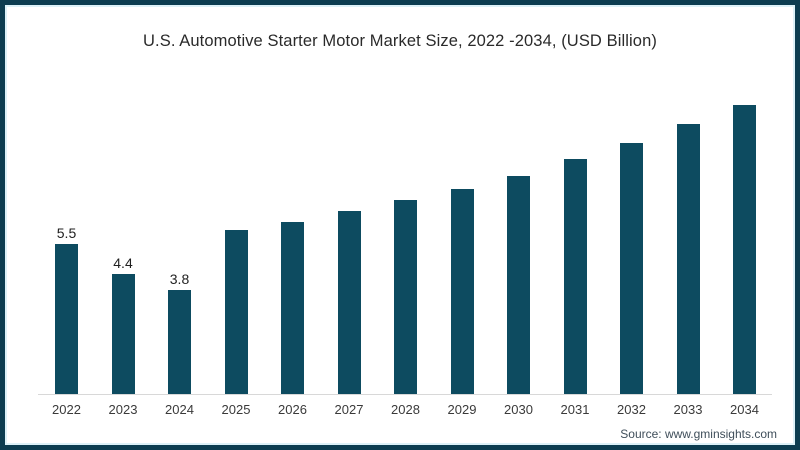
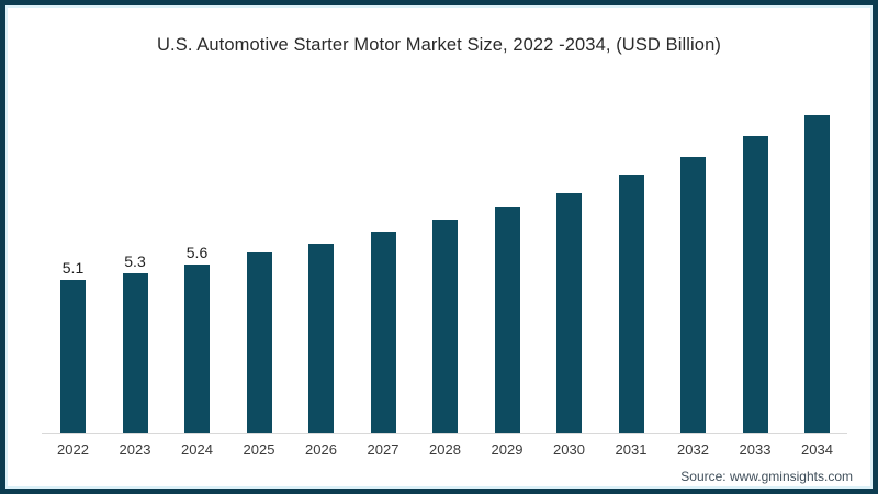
2022: 5.5 -> 5.1
2023: 4.4 -> 5.3
2024: 3.8 -> 5.6
